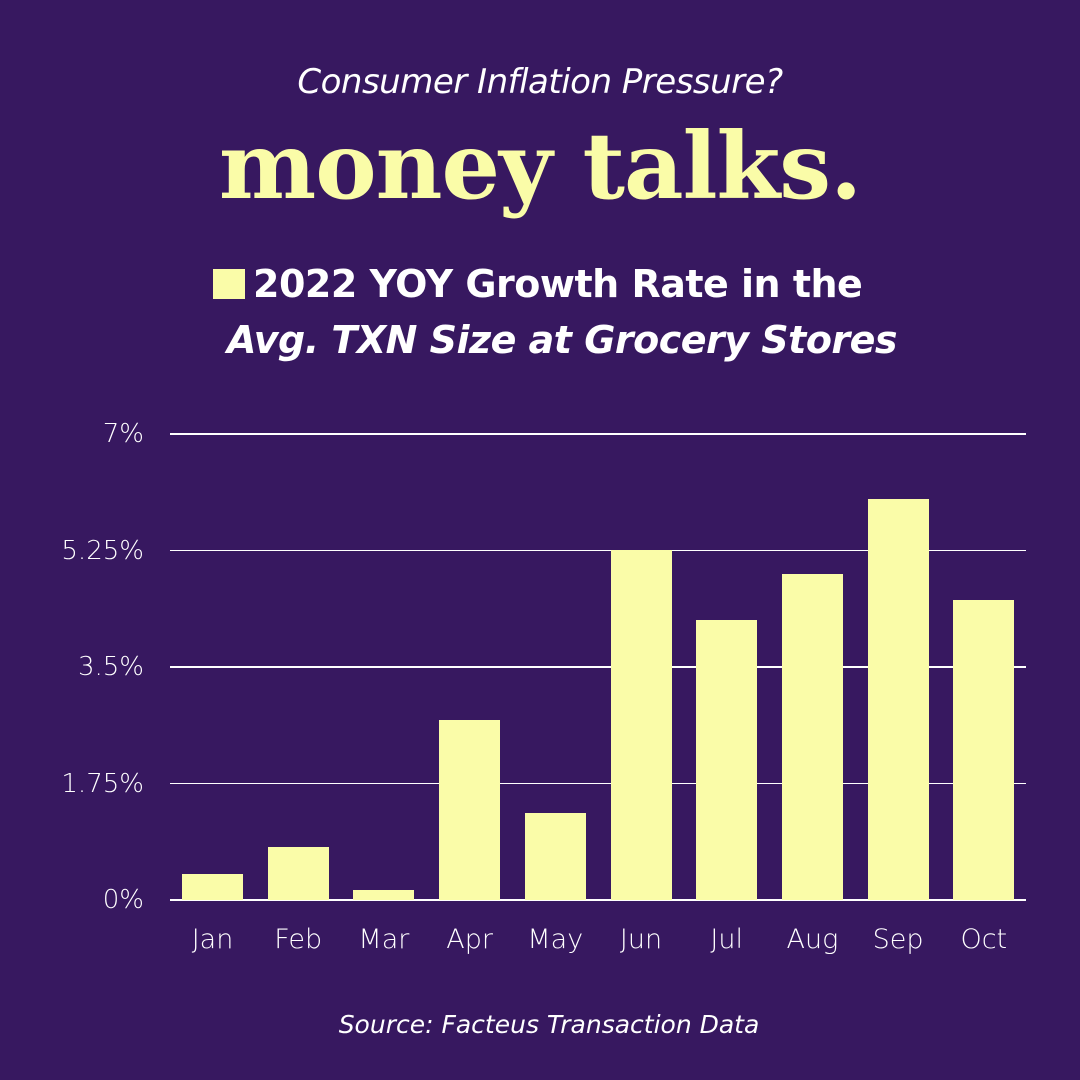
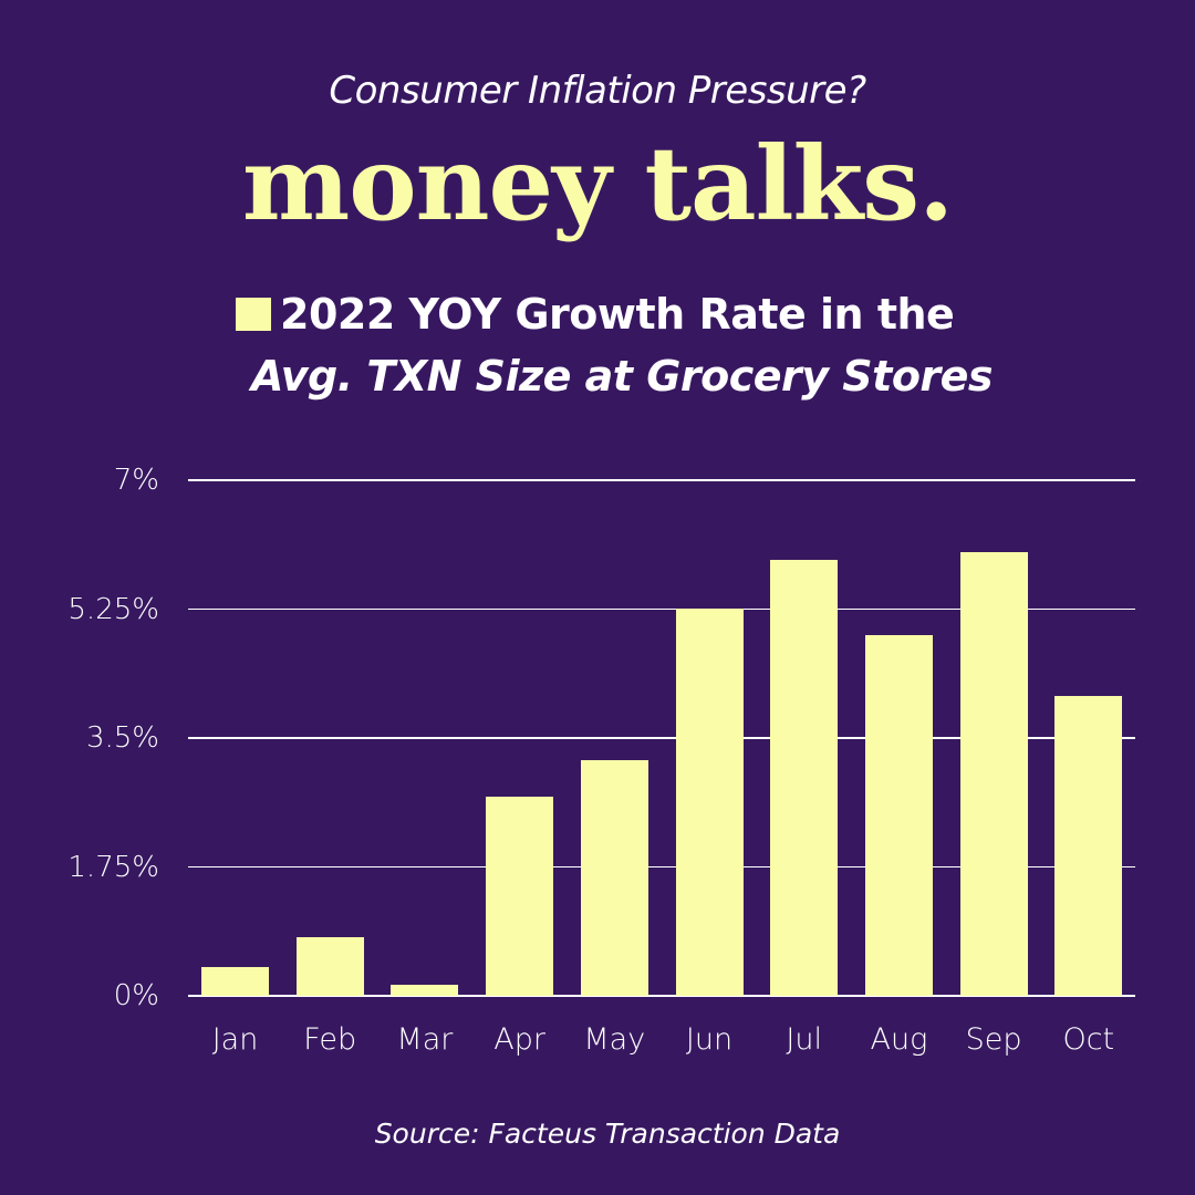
May: 1.3% -> 3.2%
Jul: 4.2% -> 5.9%
Oct: 4.5% -> 4.1%
